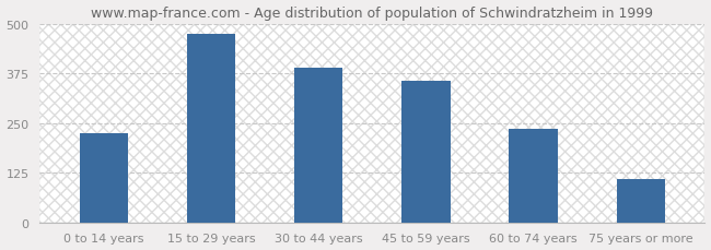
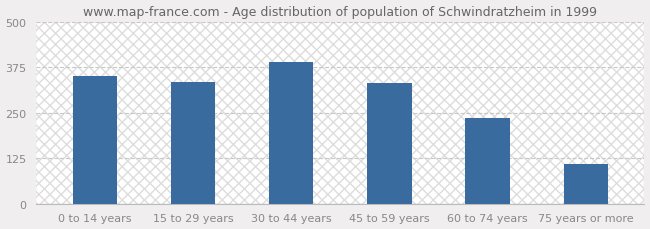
0 to 14 years: 225 -> 350
15 to 29 years: 475 -> 335
45 to 59 years: 355 -> 330
